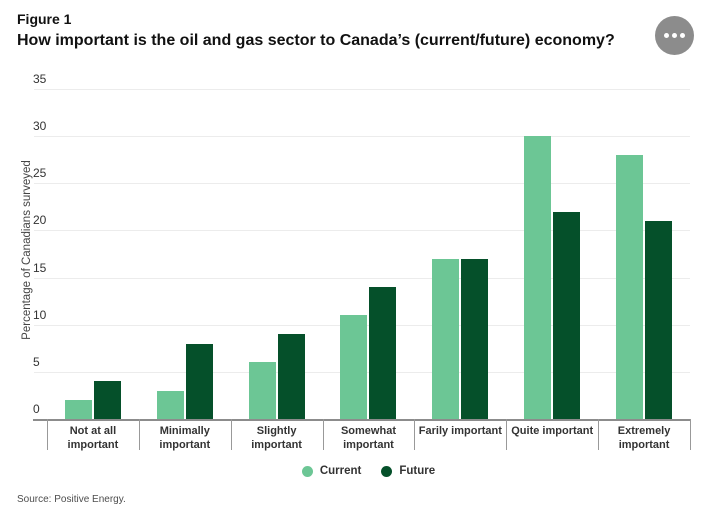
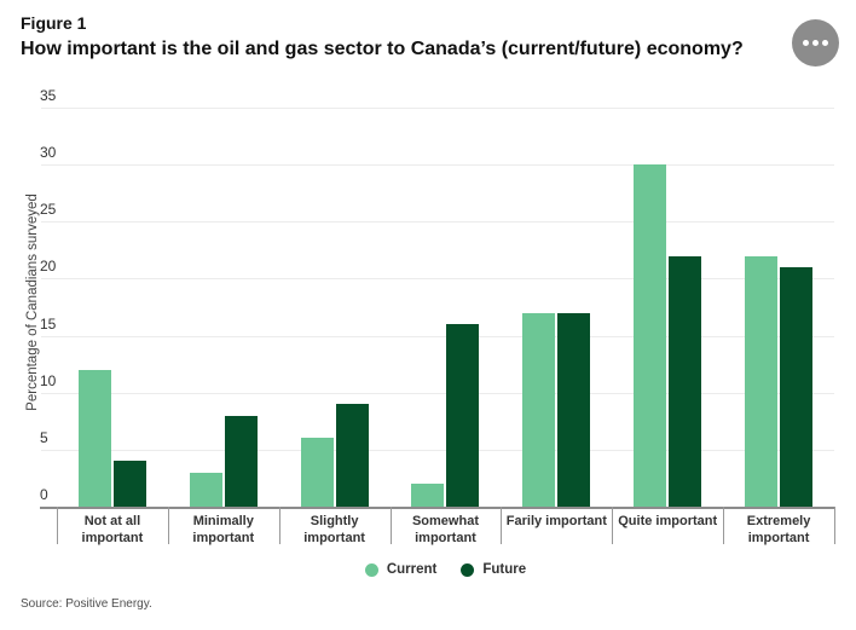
Current/Not at all important: 2 -> 12
Current/Somewhat important: 11 -> 2
Future/Somewhat important: 14 -> 16
Current/Extremely important: 28 -> 22
